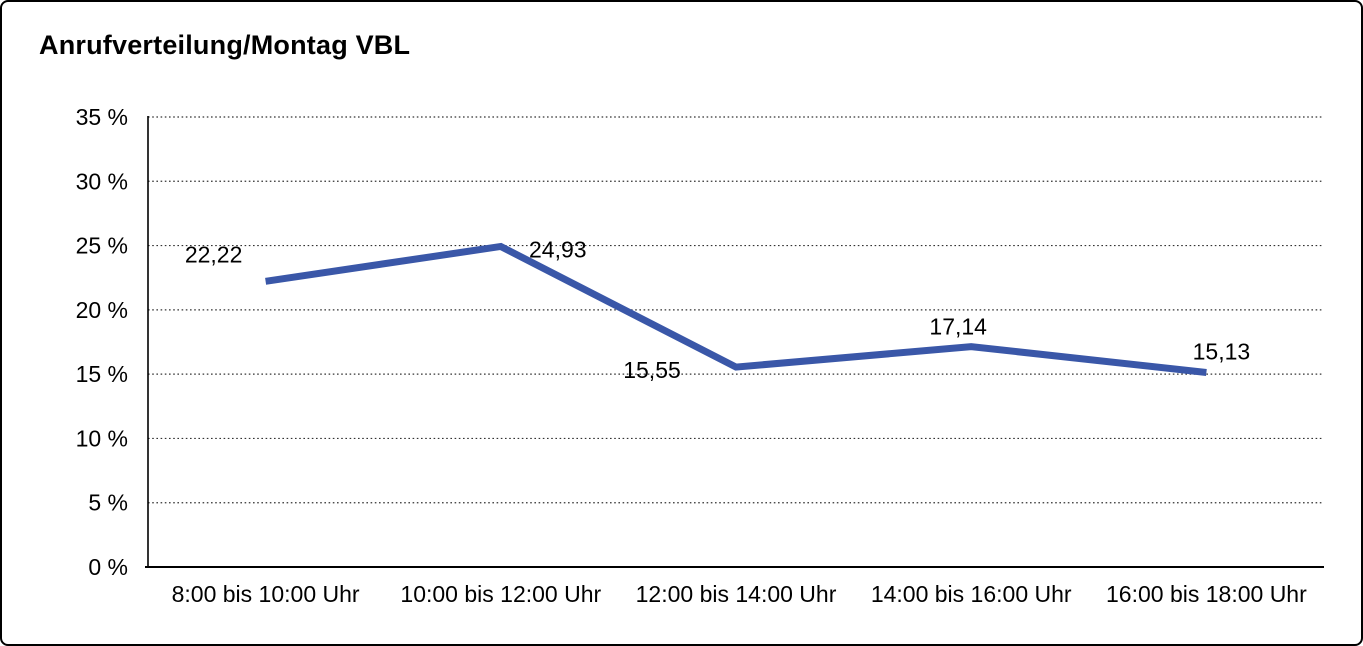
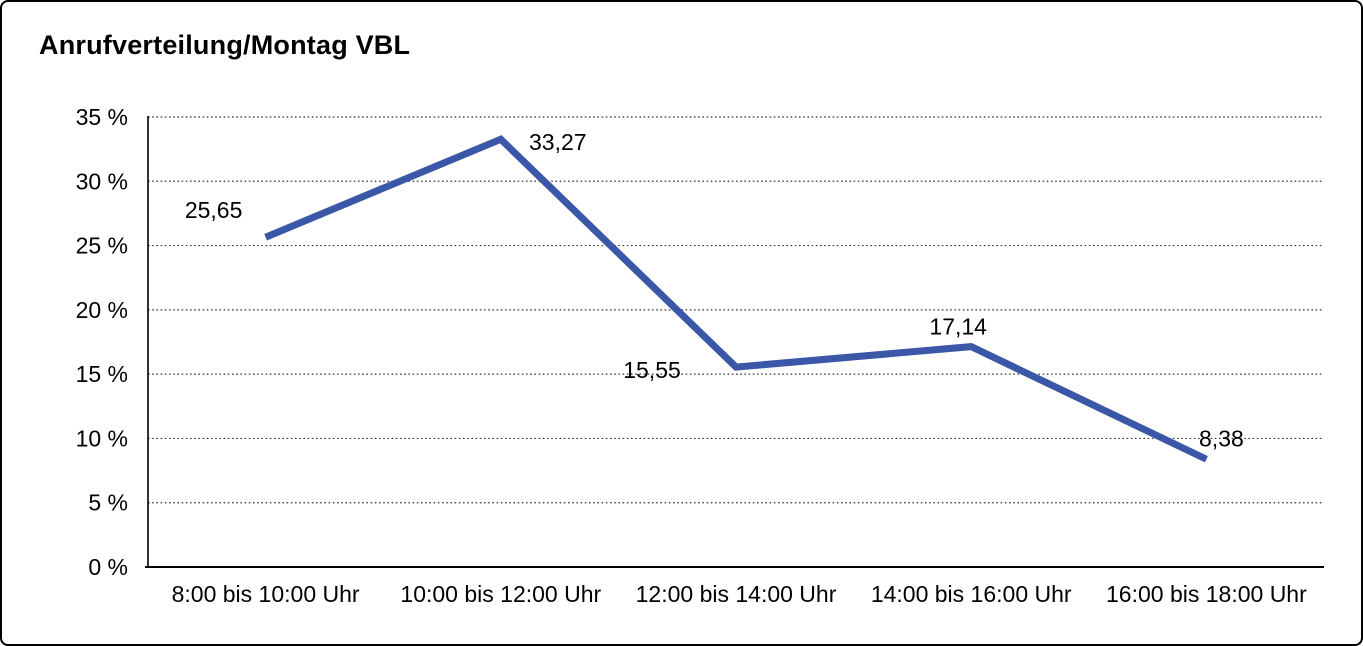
8:00 bis 10:00 Uhr: 22,22 -> 25,65
10:00 bis 12:00 Uhr: 24,93 -> 33,27
16:00 bis 18:00 Uhr: 15,13 -> 8,38
